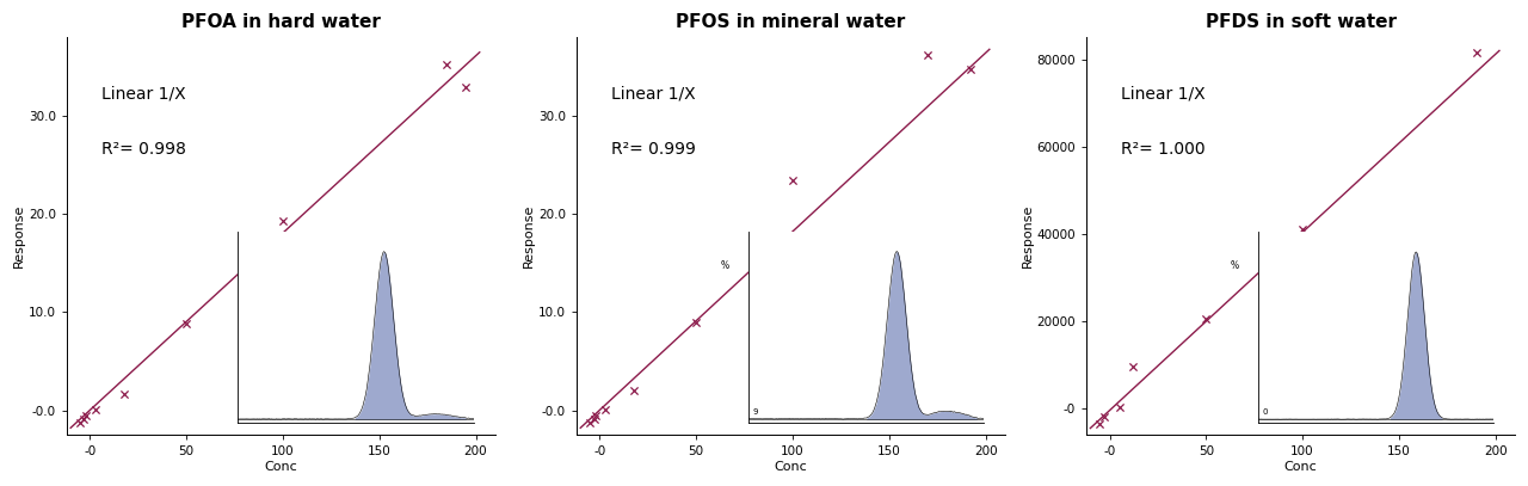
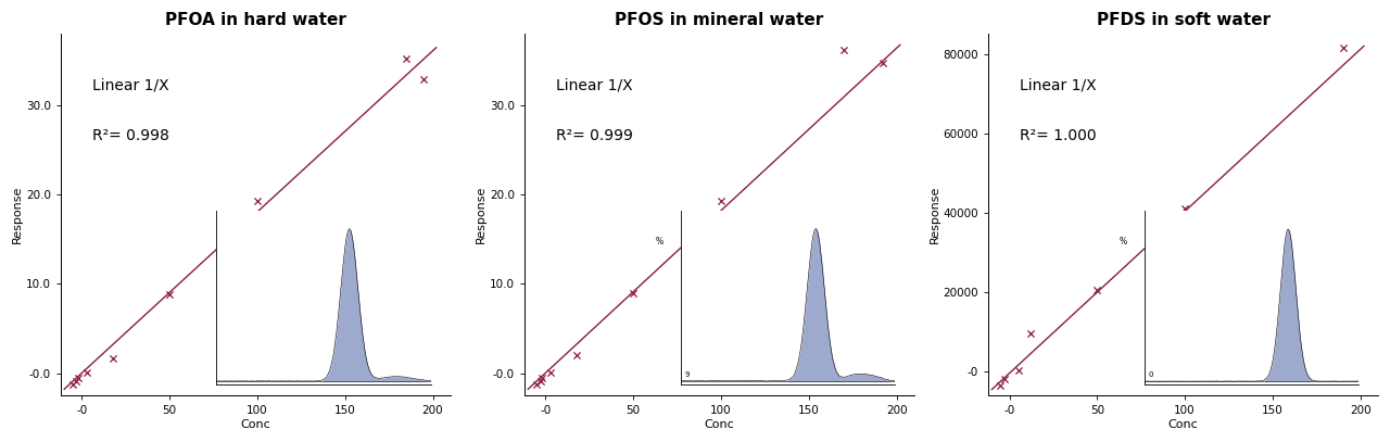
PFOS in mineral water/100: 23.4 -> 19.3
